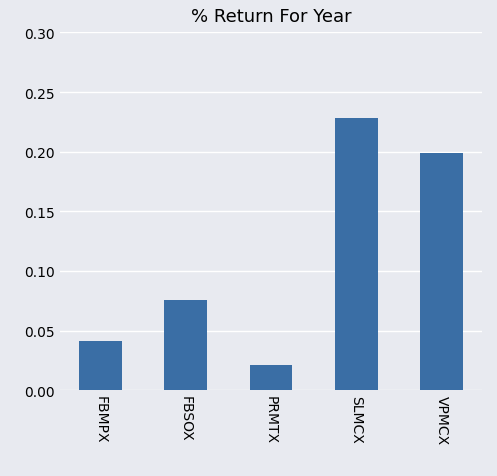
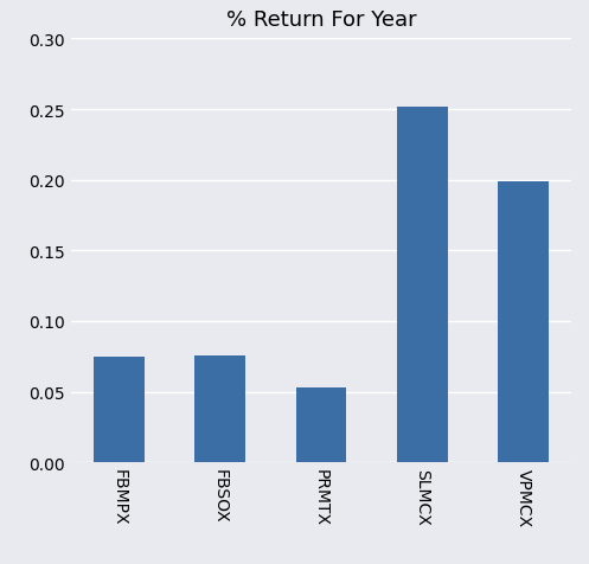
FBMPX: 0.041 -> 0.075
PRMTX: 0.021 -> 0.053
SLMCX: 0.228 -> 0.252
